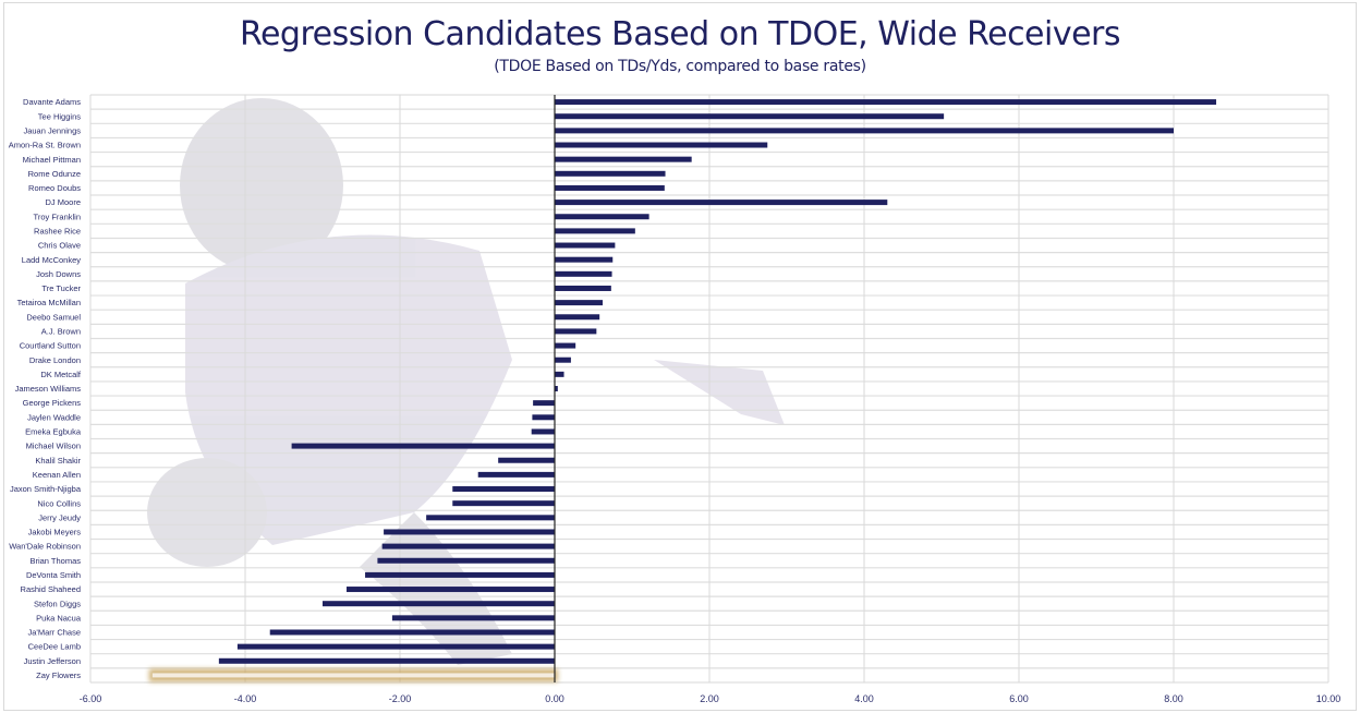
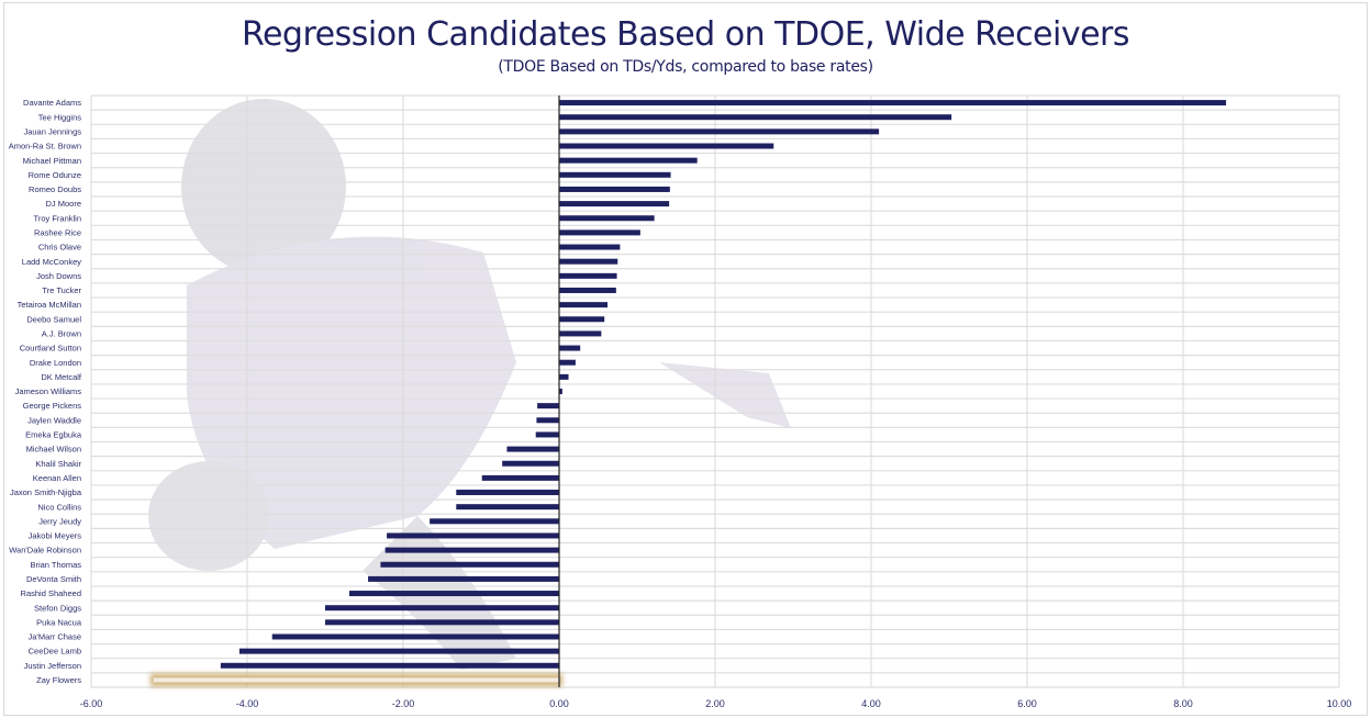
Jauan Jennings: 8.0 -> 4.1
DJ Moore: 4.3 -> 1.4
Michael Wilson: -3.4 -> -0.7
Puka Nacua: -2.1 -> -3.0
